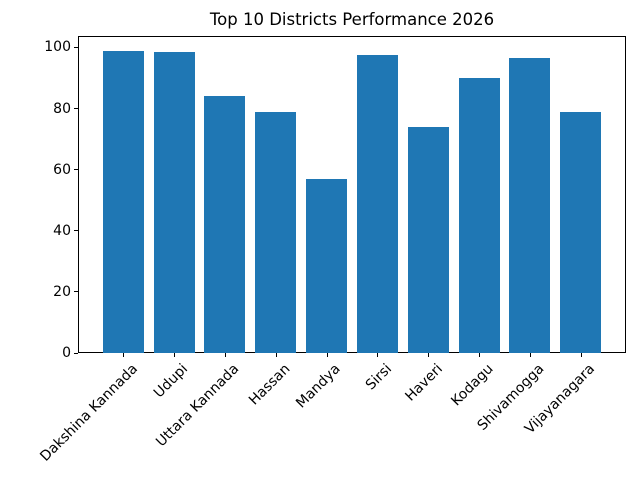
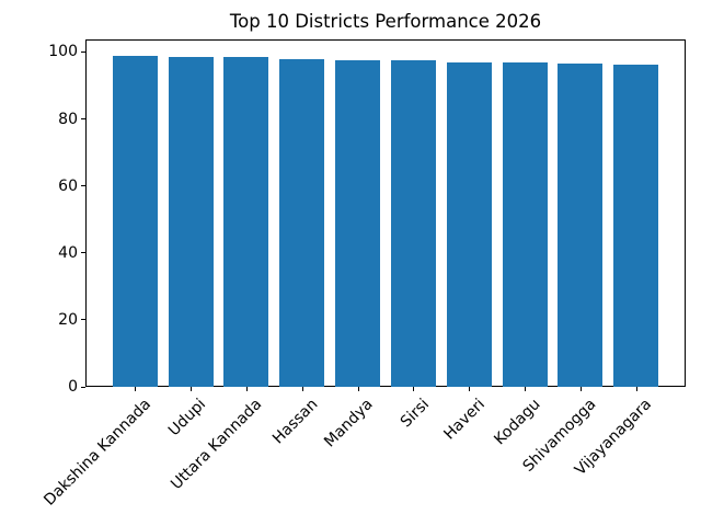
Uttara Kannada: 84 -> 98
Hassan: 79 -> 98
Mandya: 57 -> 98
Haveri: 74 -> 97
Kodagu: 90 -> 97
Vijayanagara: 79 -> 96
